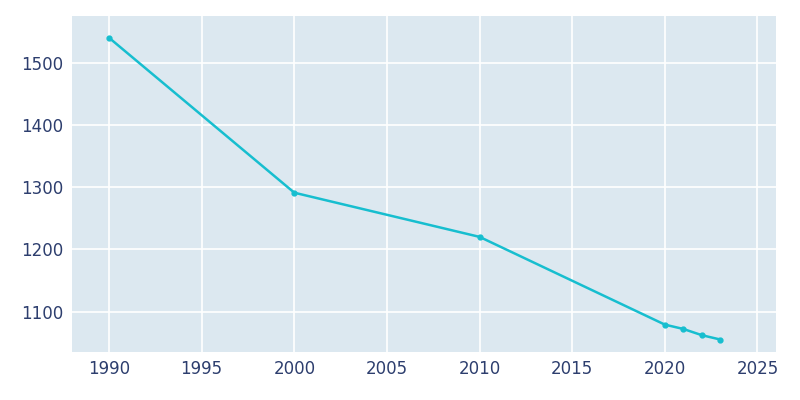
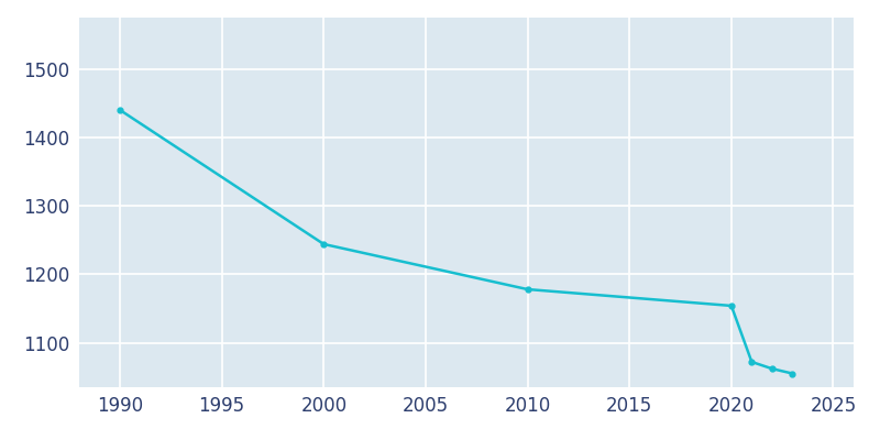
1990: 1540 -> 1440
2000: 1291 -> 1244
2010: 1220 -> 1178
2020: 1079 -> 1154
